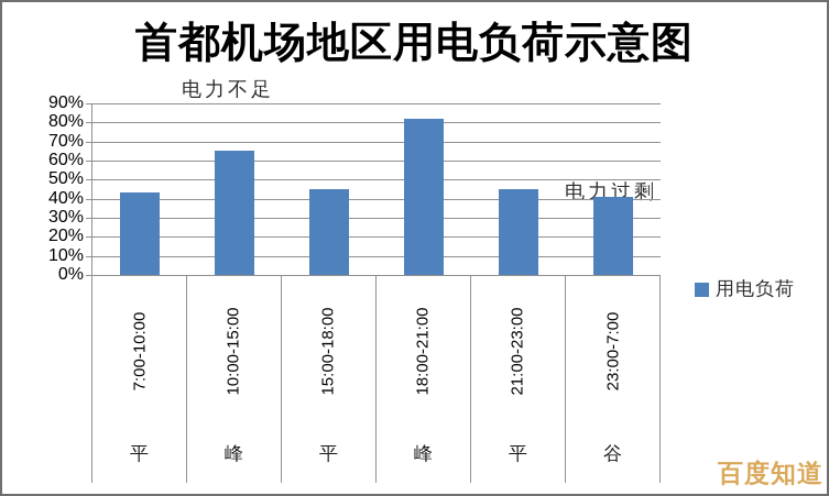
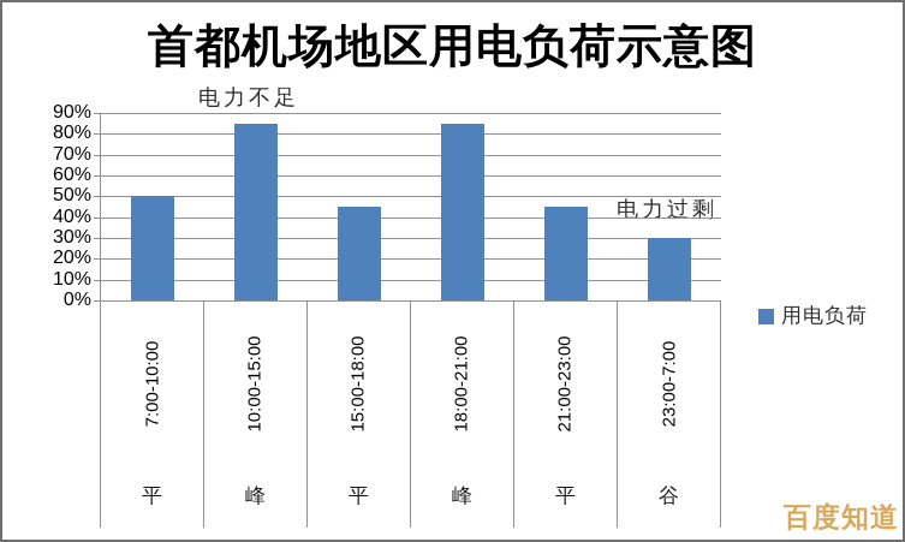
7:00-10:00: 43% -> 50%
10:00-15:00: 65% -> 85%
18:00-21:00: 82% -> 85%
23:00-7:00: 41% -> 30%
